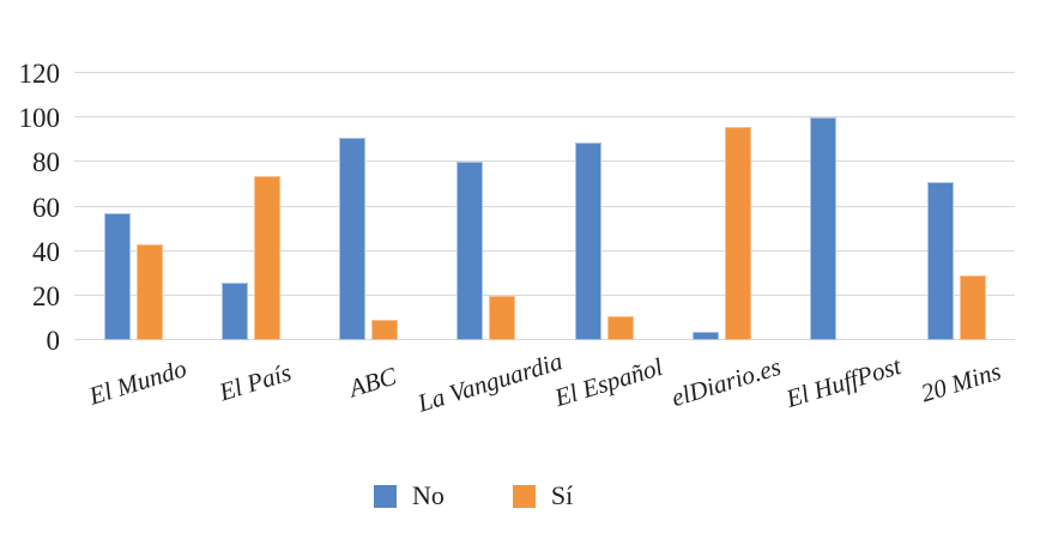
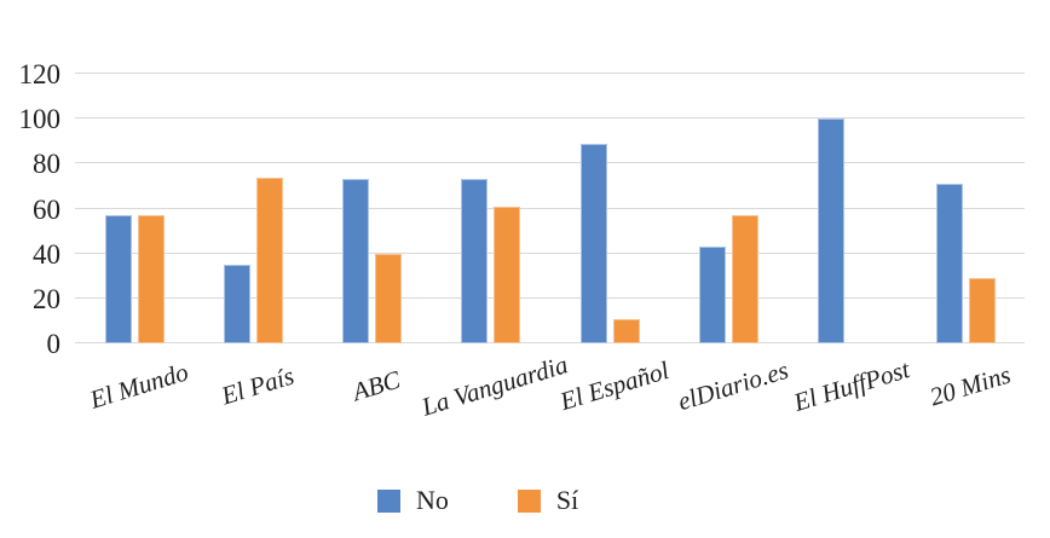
Sí/El Mundo: 43 -> 57
No/El País: 26 -> 35
No/ABC: 91 -> 73
Sí/ABC: 9 -> 40
No/La Vanguardia: 80 -> 73
Sí/La Vanguardia: 20 -> 61
No/elDiario.es: 4 -> 43
Sí/elDiario.es: 96 -> 57
